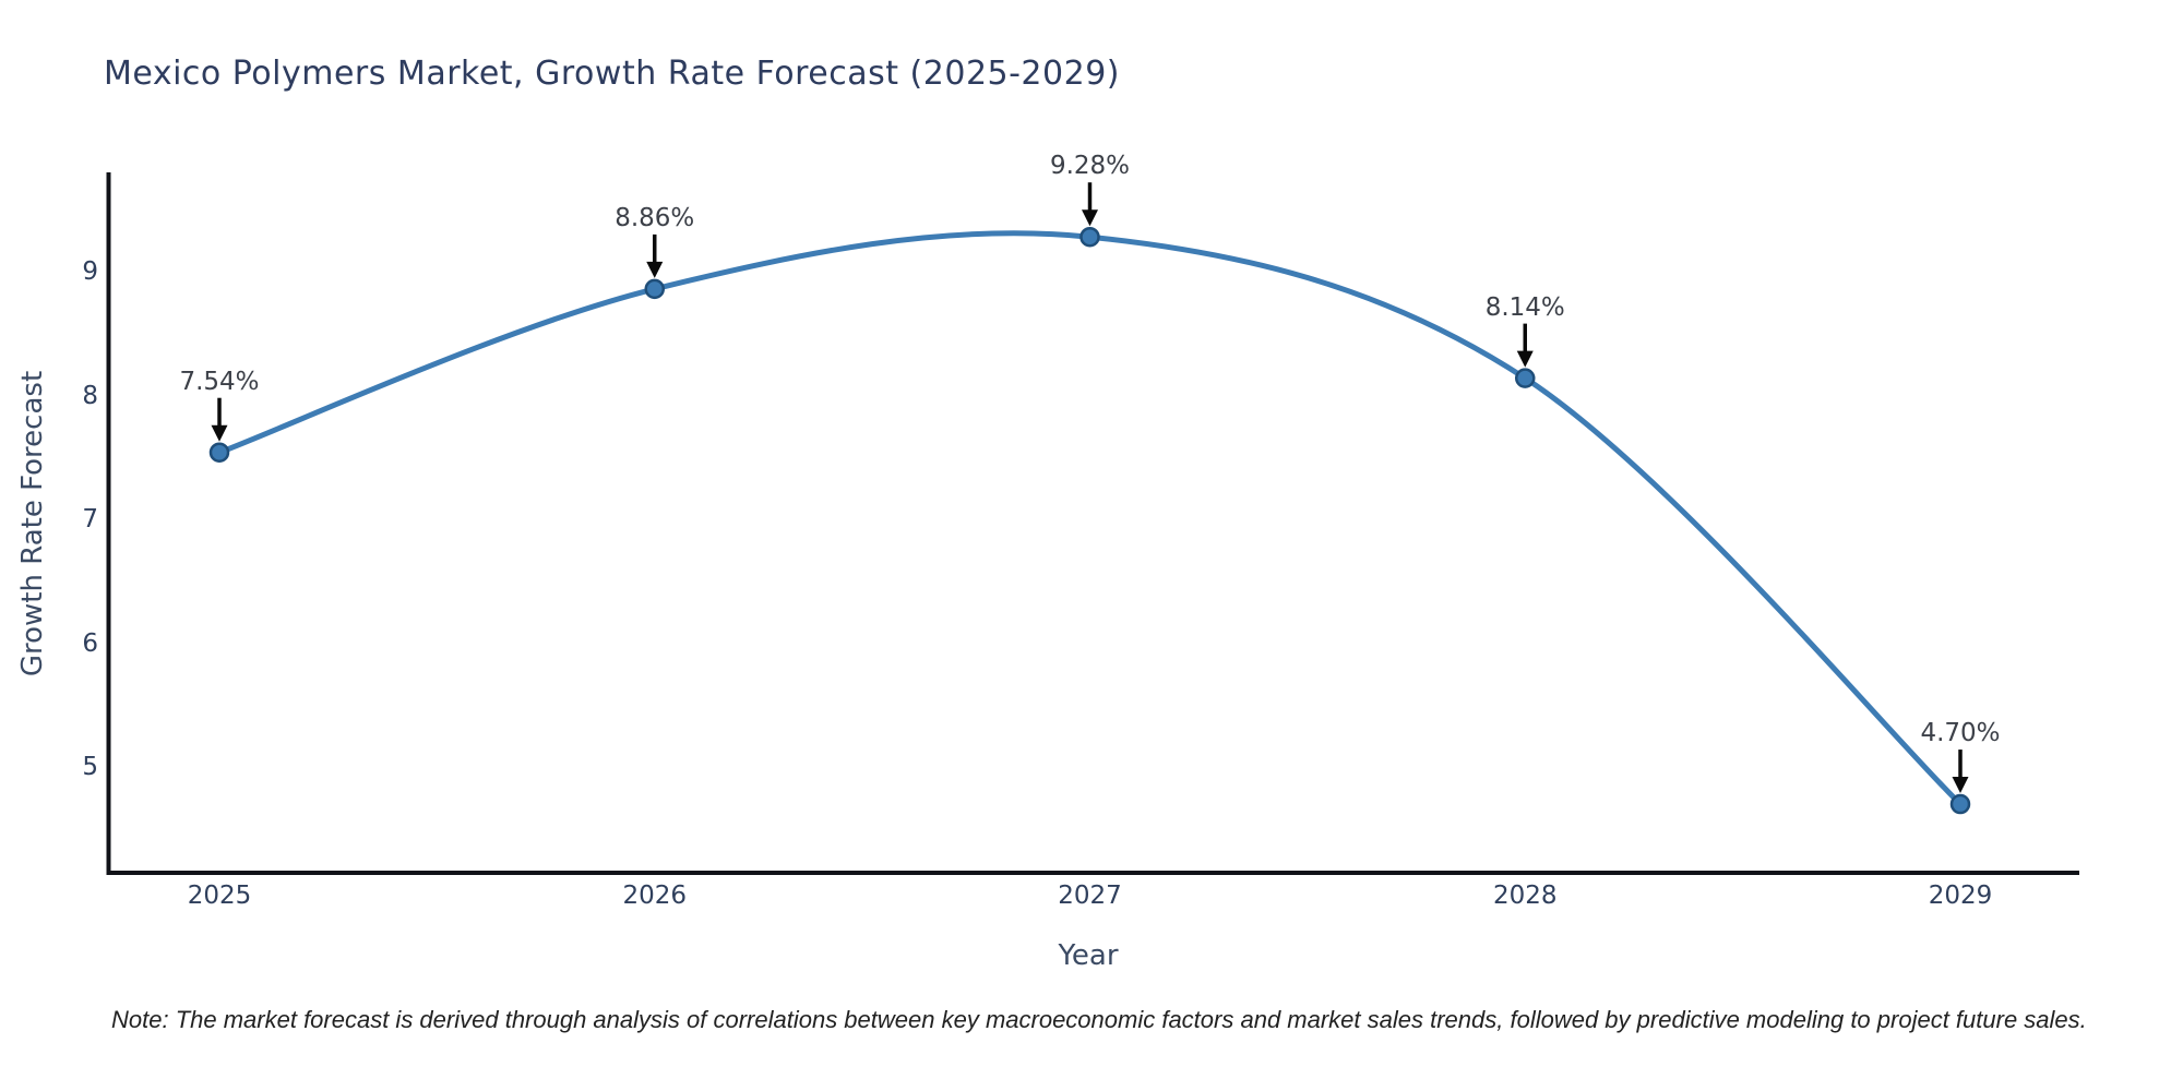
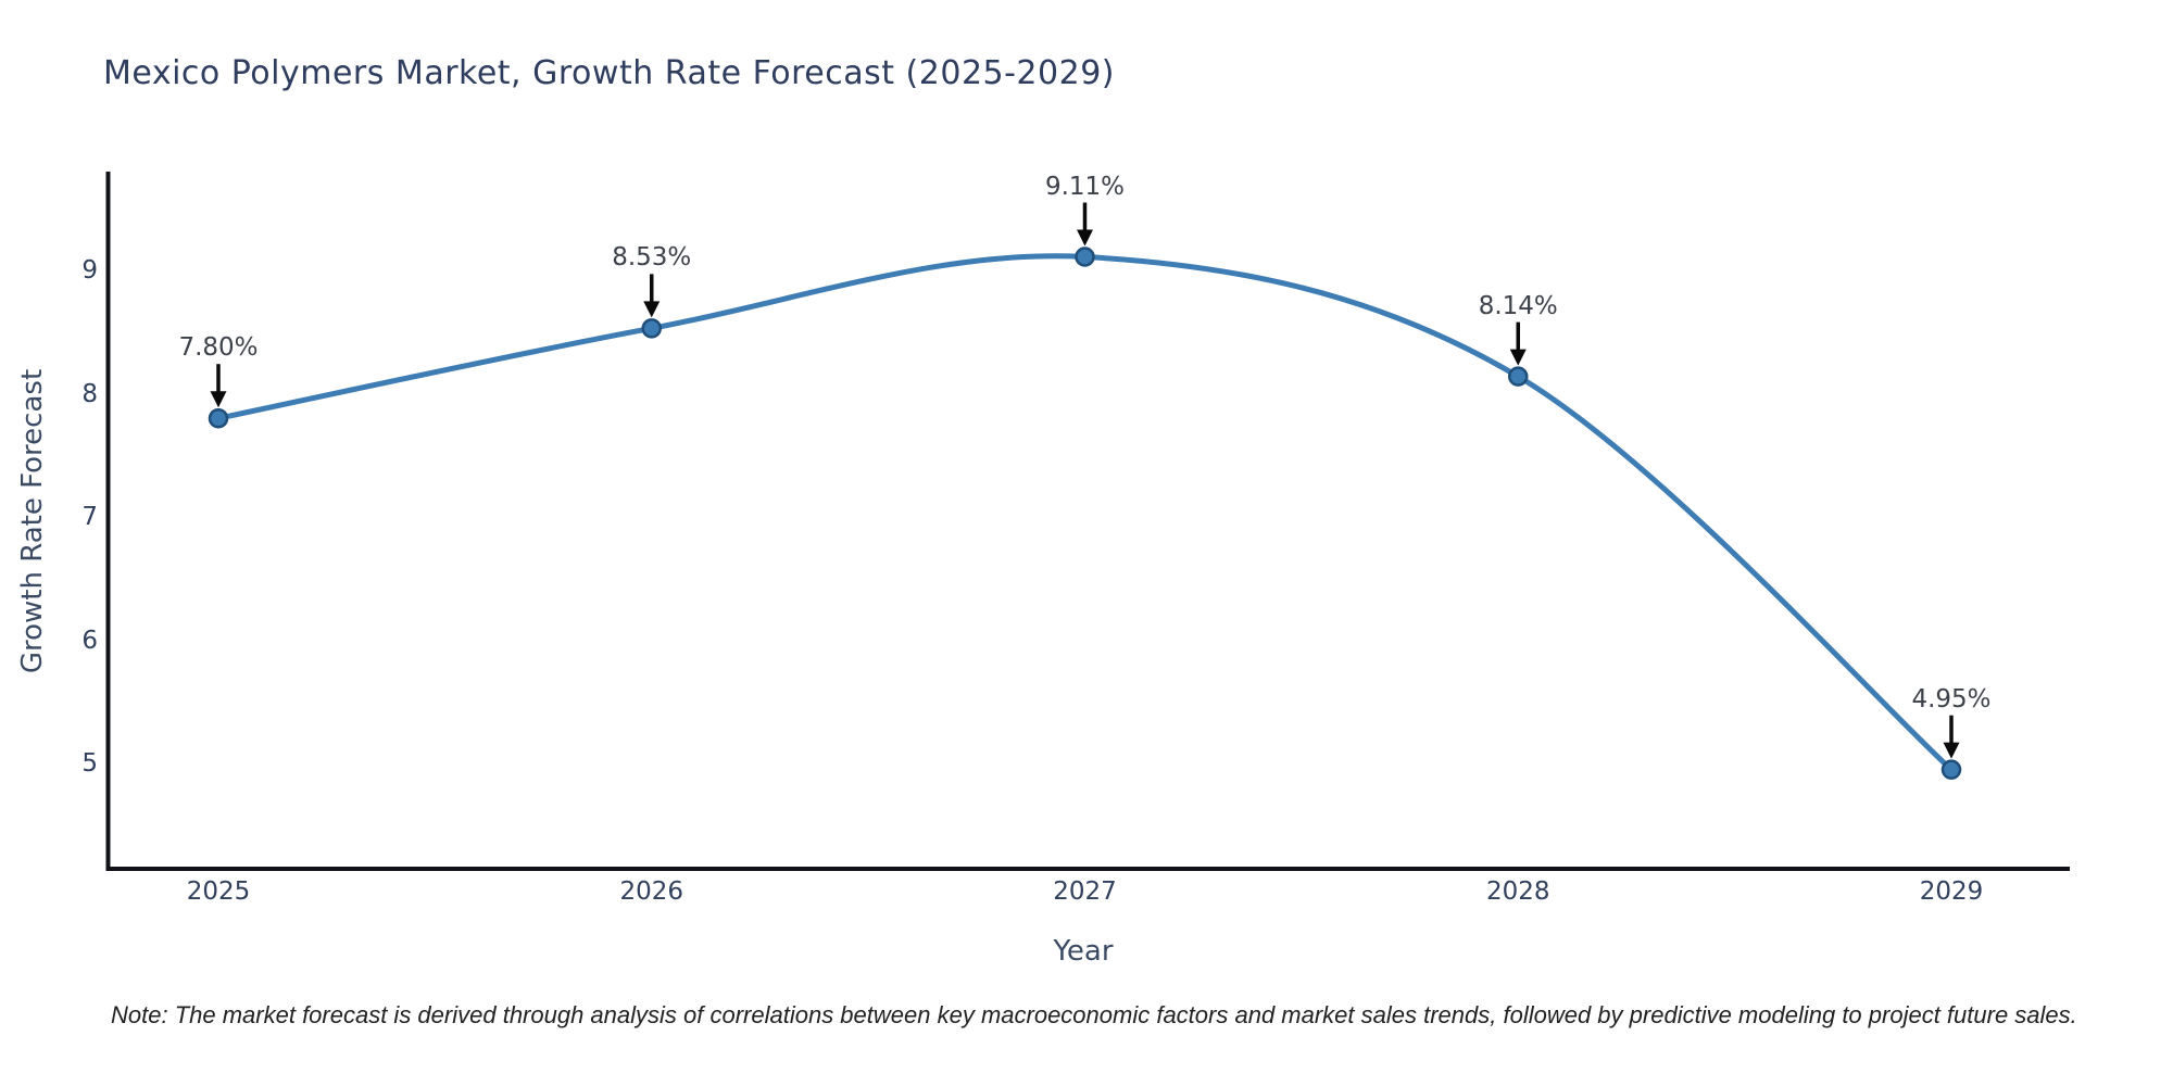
2025: 7.54% -> 7.80%
2026: 8.86% -> 8.53%
2027: 9.28% -> 9.11%
2029: 4.70% -> 4.95%
